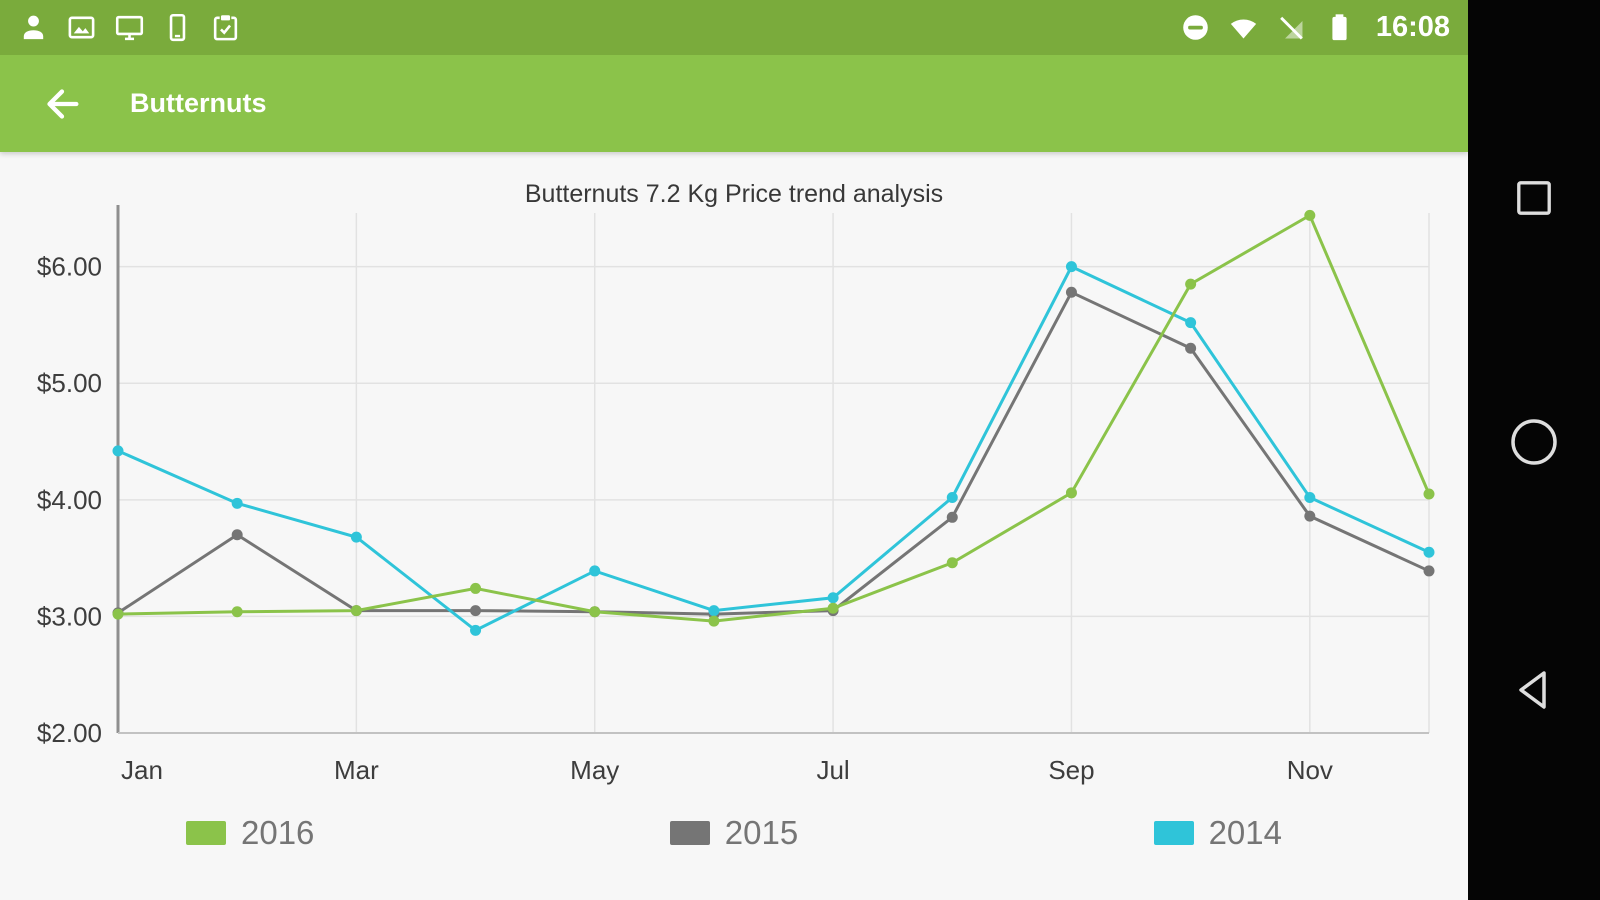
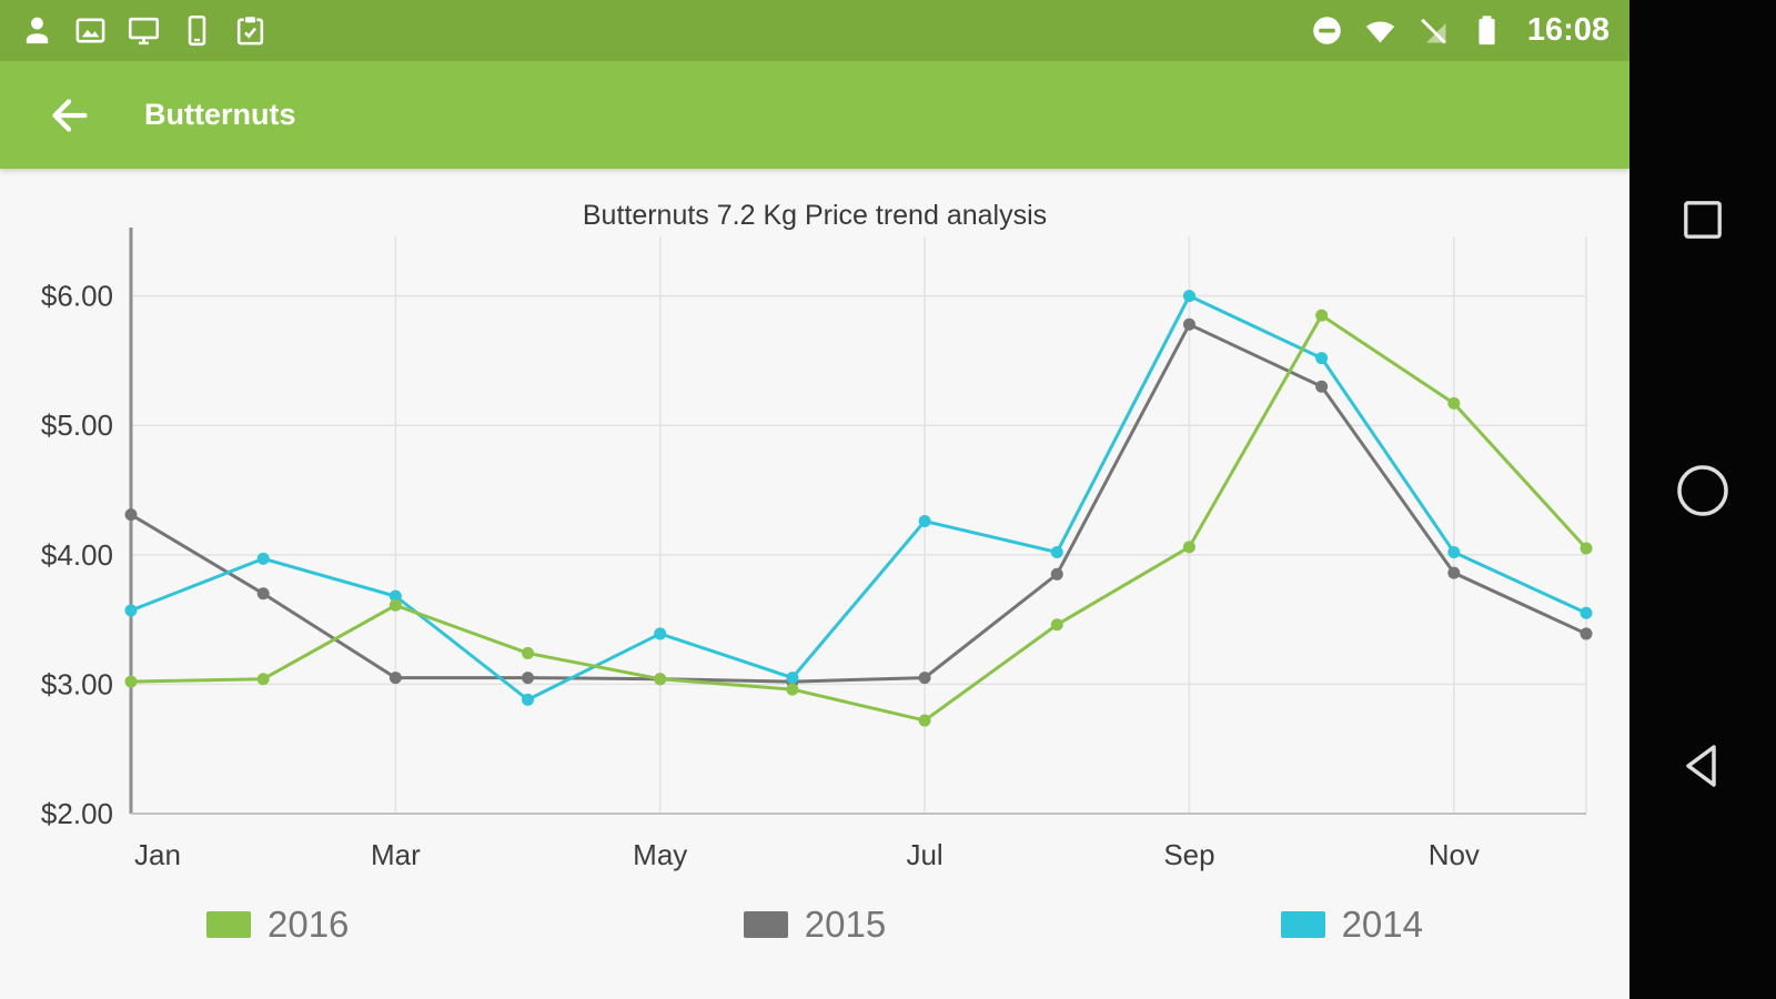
2015/Jan: $3.03 -> $4.31
2014/Jan: $4.42 -> $3.57
2016/Mar: $3.05 -> $3.61
2014/Jul: $3.16 -> $4.26
2016/Jul: $3.07 -> $2.72
2016/Nov: $6.44 -> $5.17
